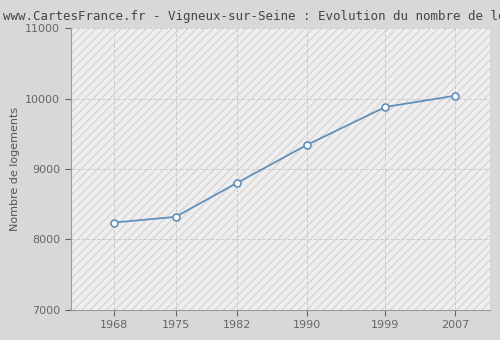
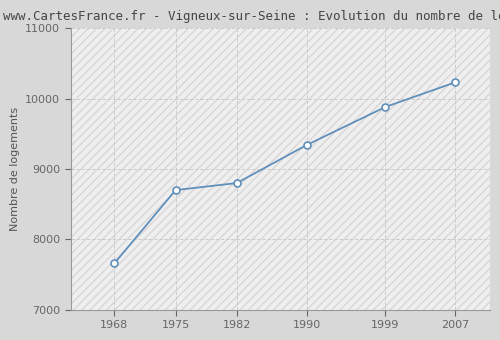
1968: 8240 -> 7660
1975: 8320 -> 8700
2007: 10040 -> 10230
